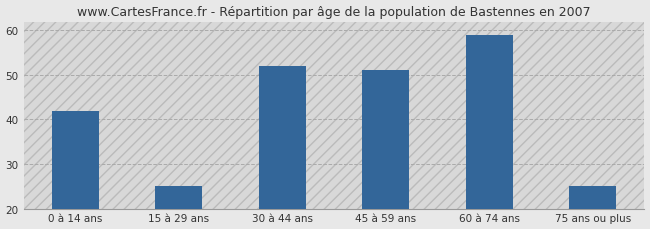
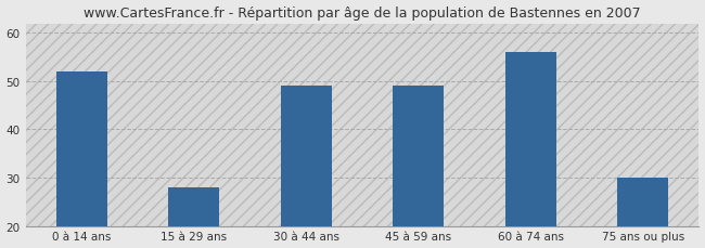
0 à 14 ans: 42 -> 52
15 à 29 ans: 25 -> 28
30 à 44 ans: 52 -> 49
45 à 59 ans: 51 -> 49
60 à 74 ans: 59 -> 56
75 ans ou plus: 25 -> 30
